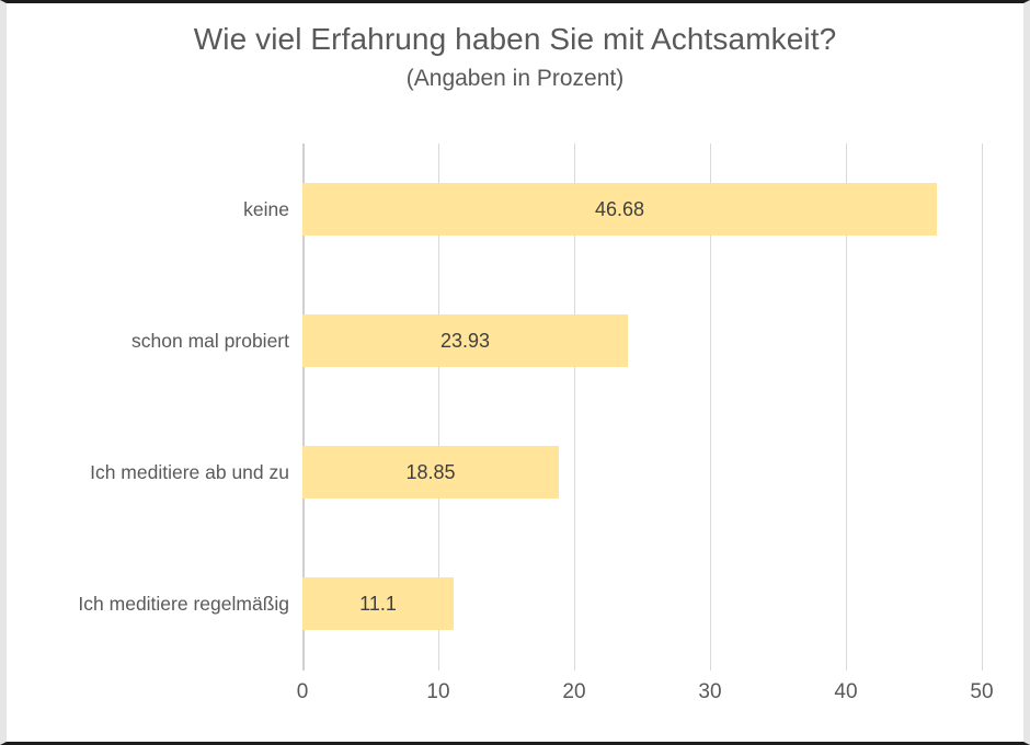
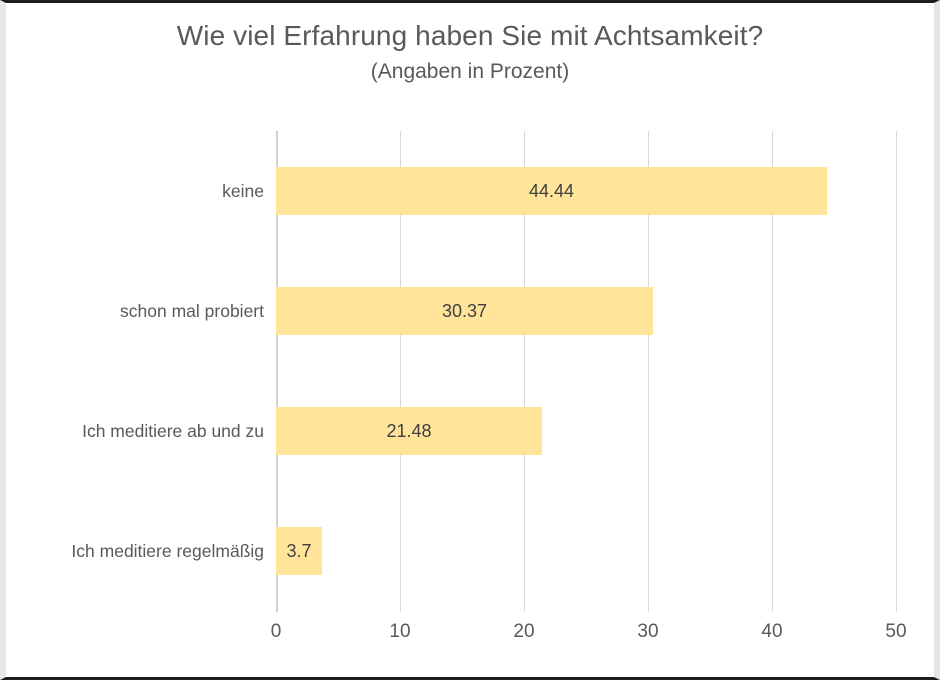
keine: 46.68 -> 44.44
schon mal probiert: 23.93 -> 30.37
Ich meditiere ab und zu: 18.85 -> 21.48
Ich meditiere regelmäßig: 11.1 -> 3.7
